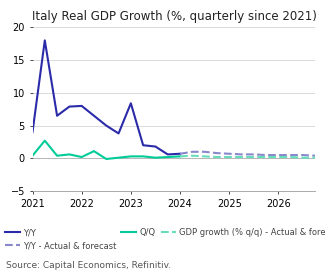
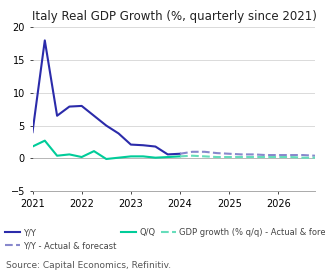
Q/Q/2021: 0.4 -> 1.8
Y/Y/2023: 8.4 -> 2.1
